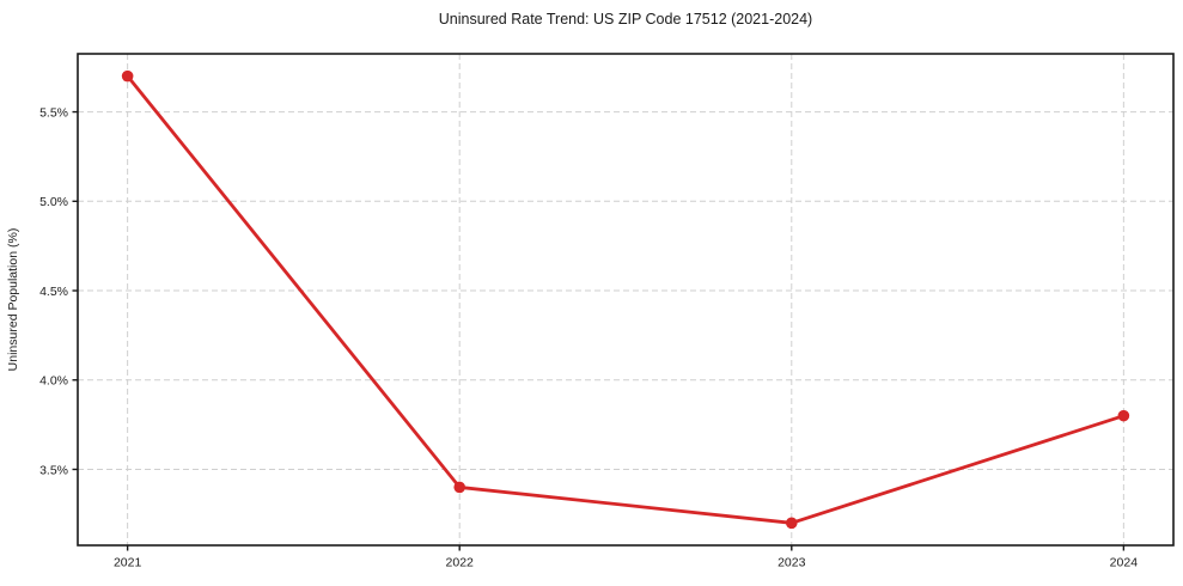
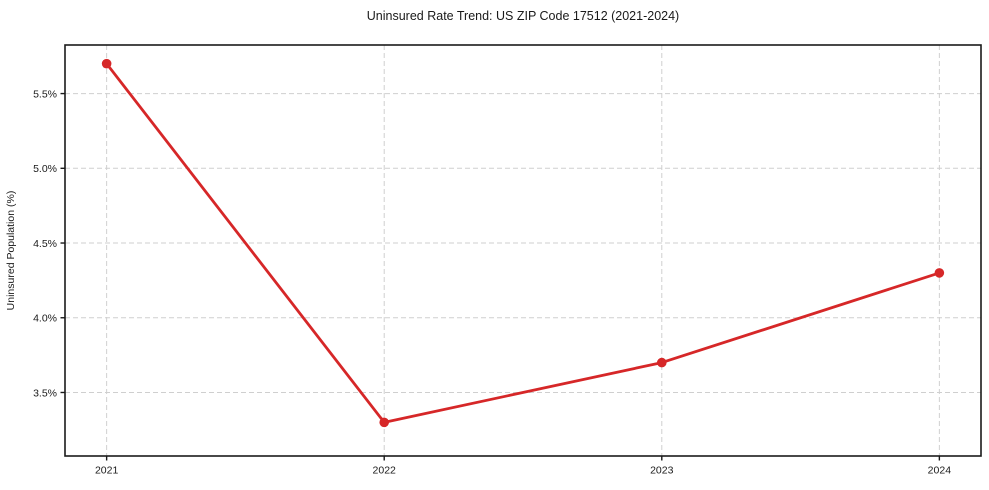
2022: 3.4% -> 3.3%
2023: 3.2% -> 3.7%
2024: 3.8% -> 4.3%
